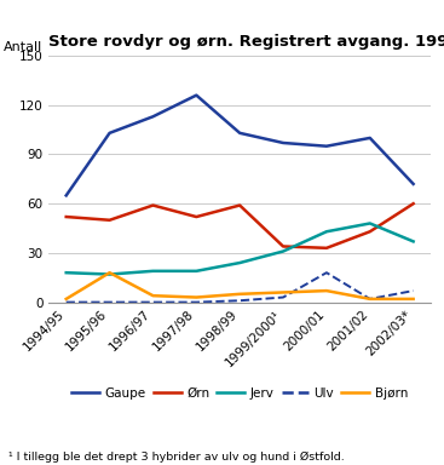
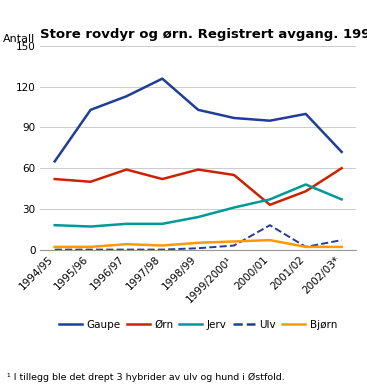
Bjørn/1995/96: 18 -> 2
Ørn/1999/2000¹: 34 -> 55
Jerv/2000/01: 43 -> 37
